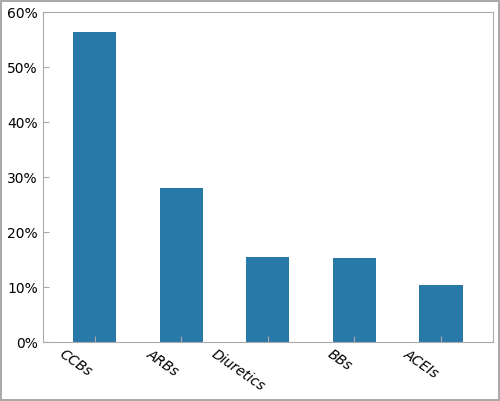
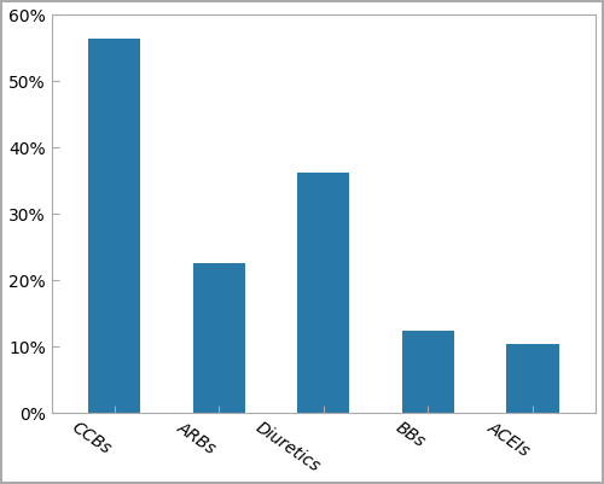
ARBs: 28.0% -> 22.6%
Diuretics: 15.5% -> 36.2%
BBs: 15.3% -> 12.4%
